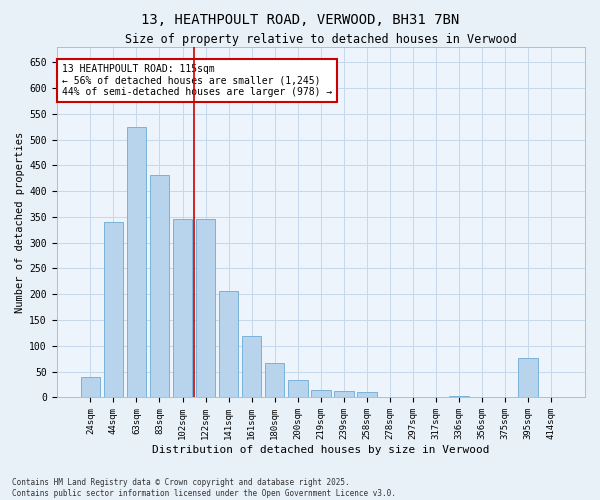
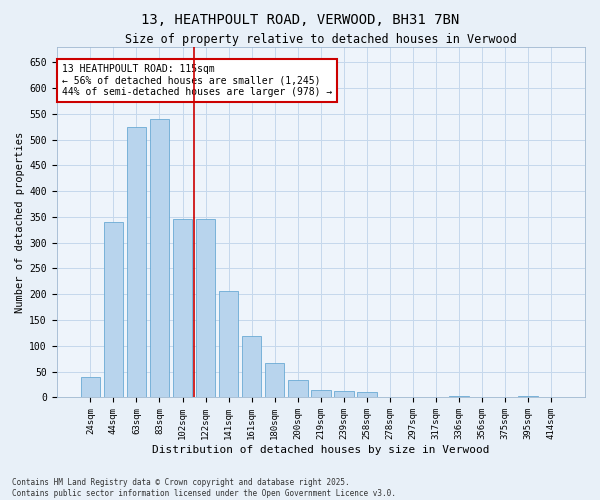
83sqm: 432 -> 540
395sqm: 76 -> 2
